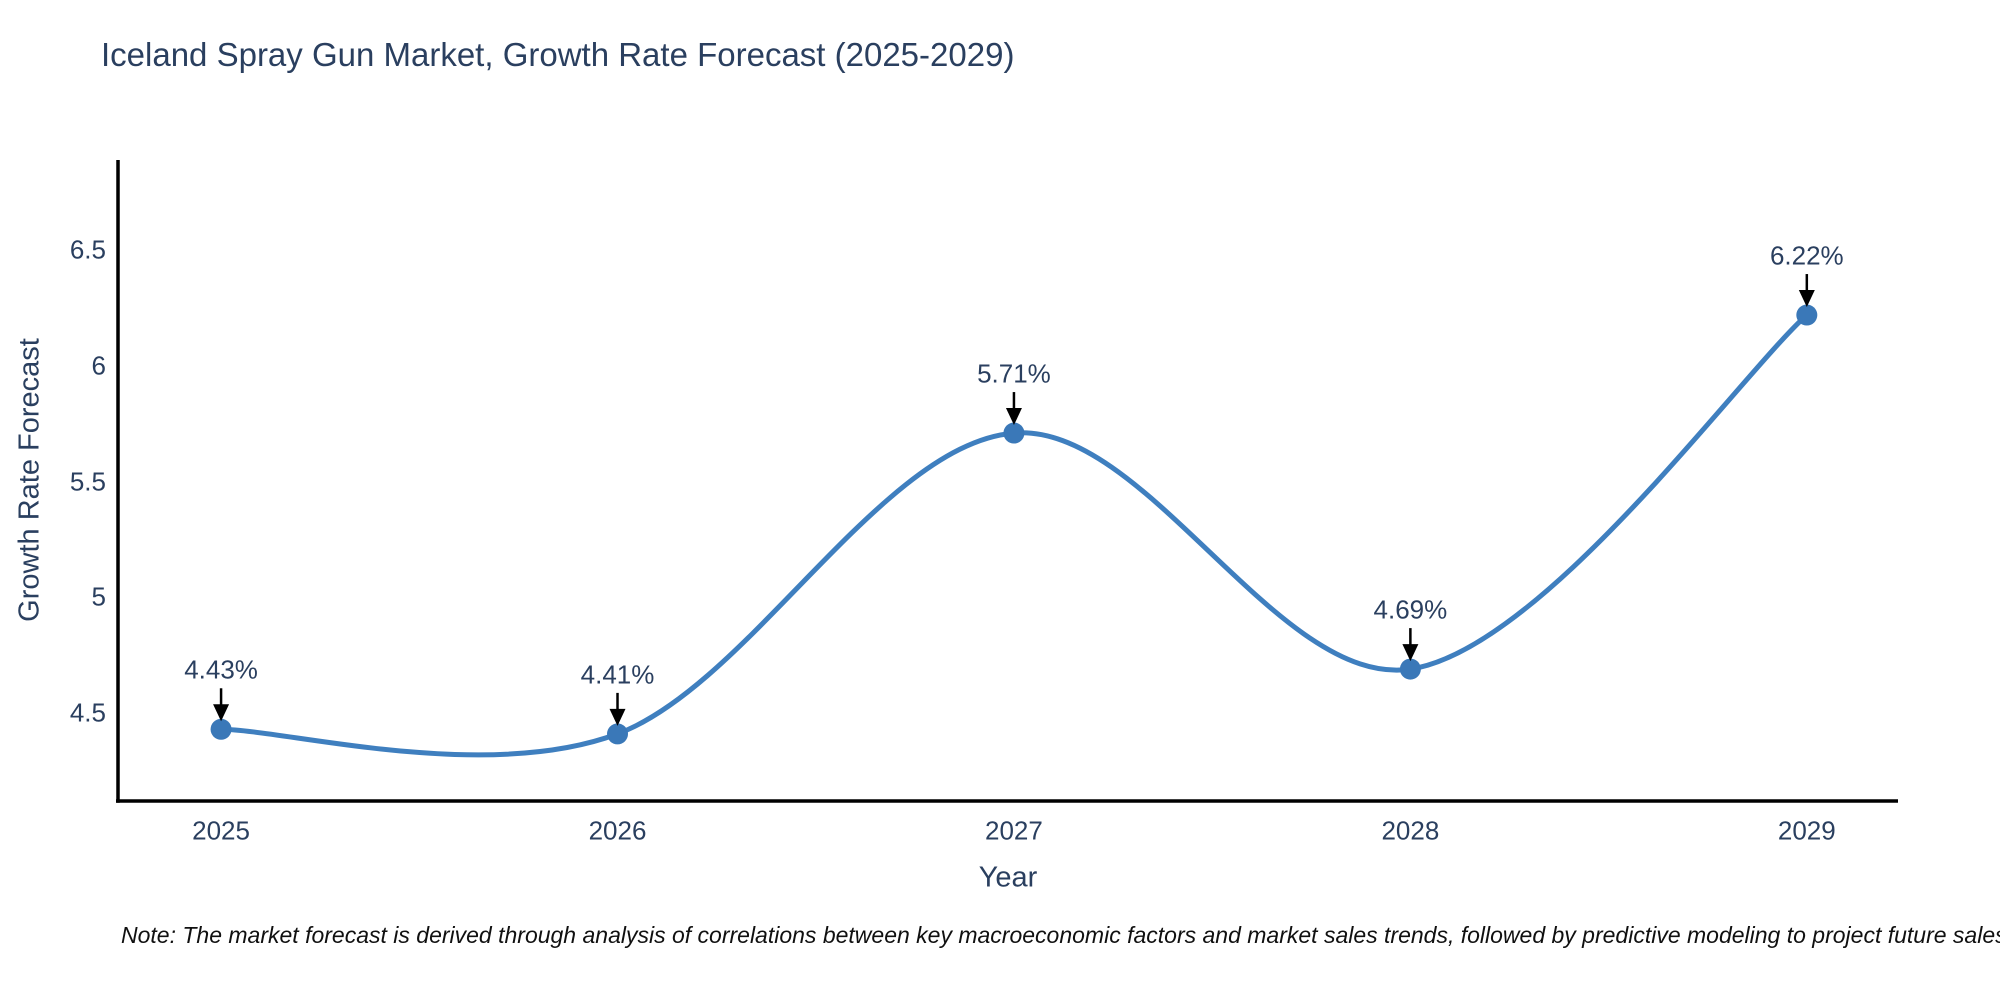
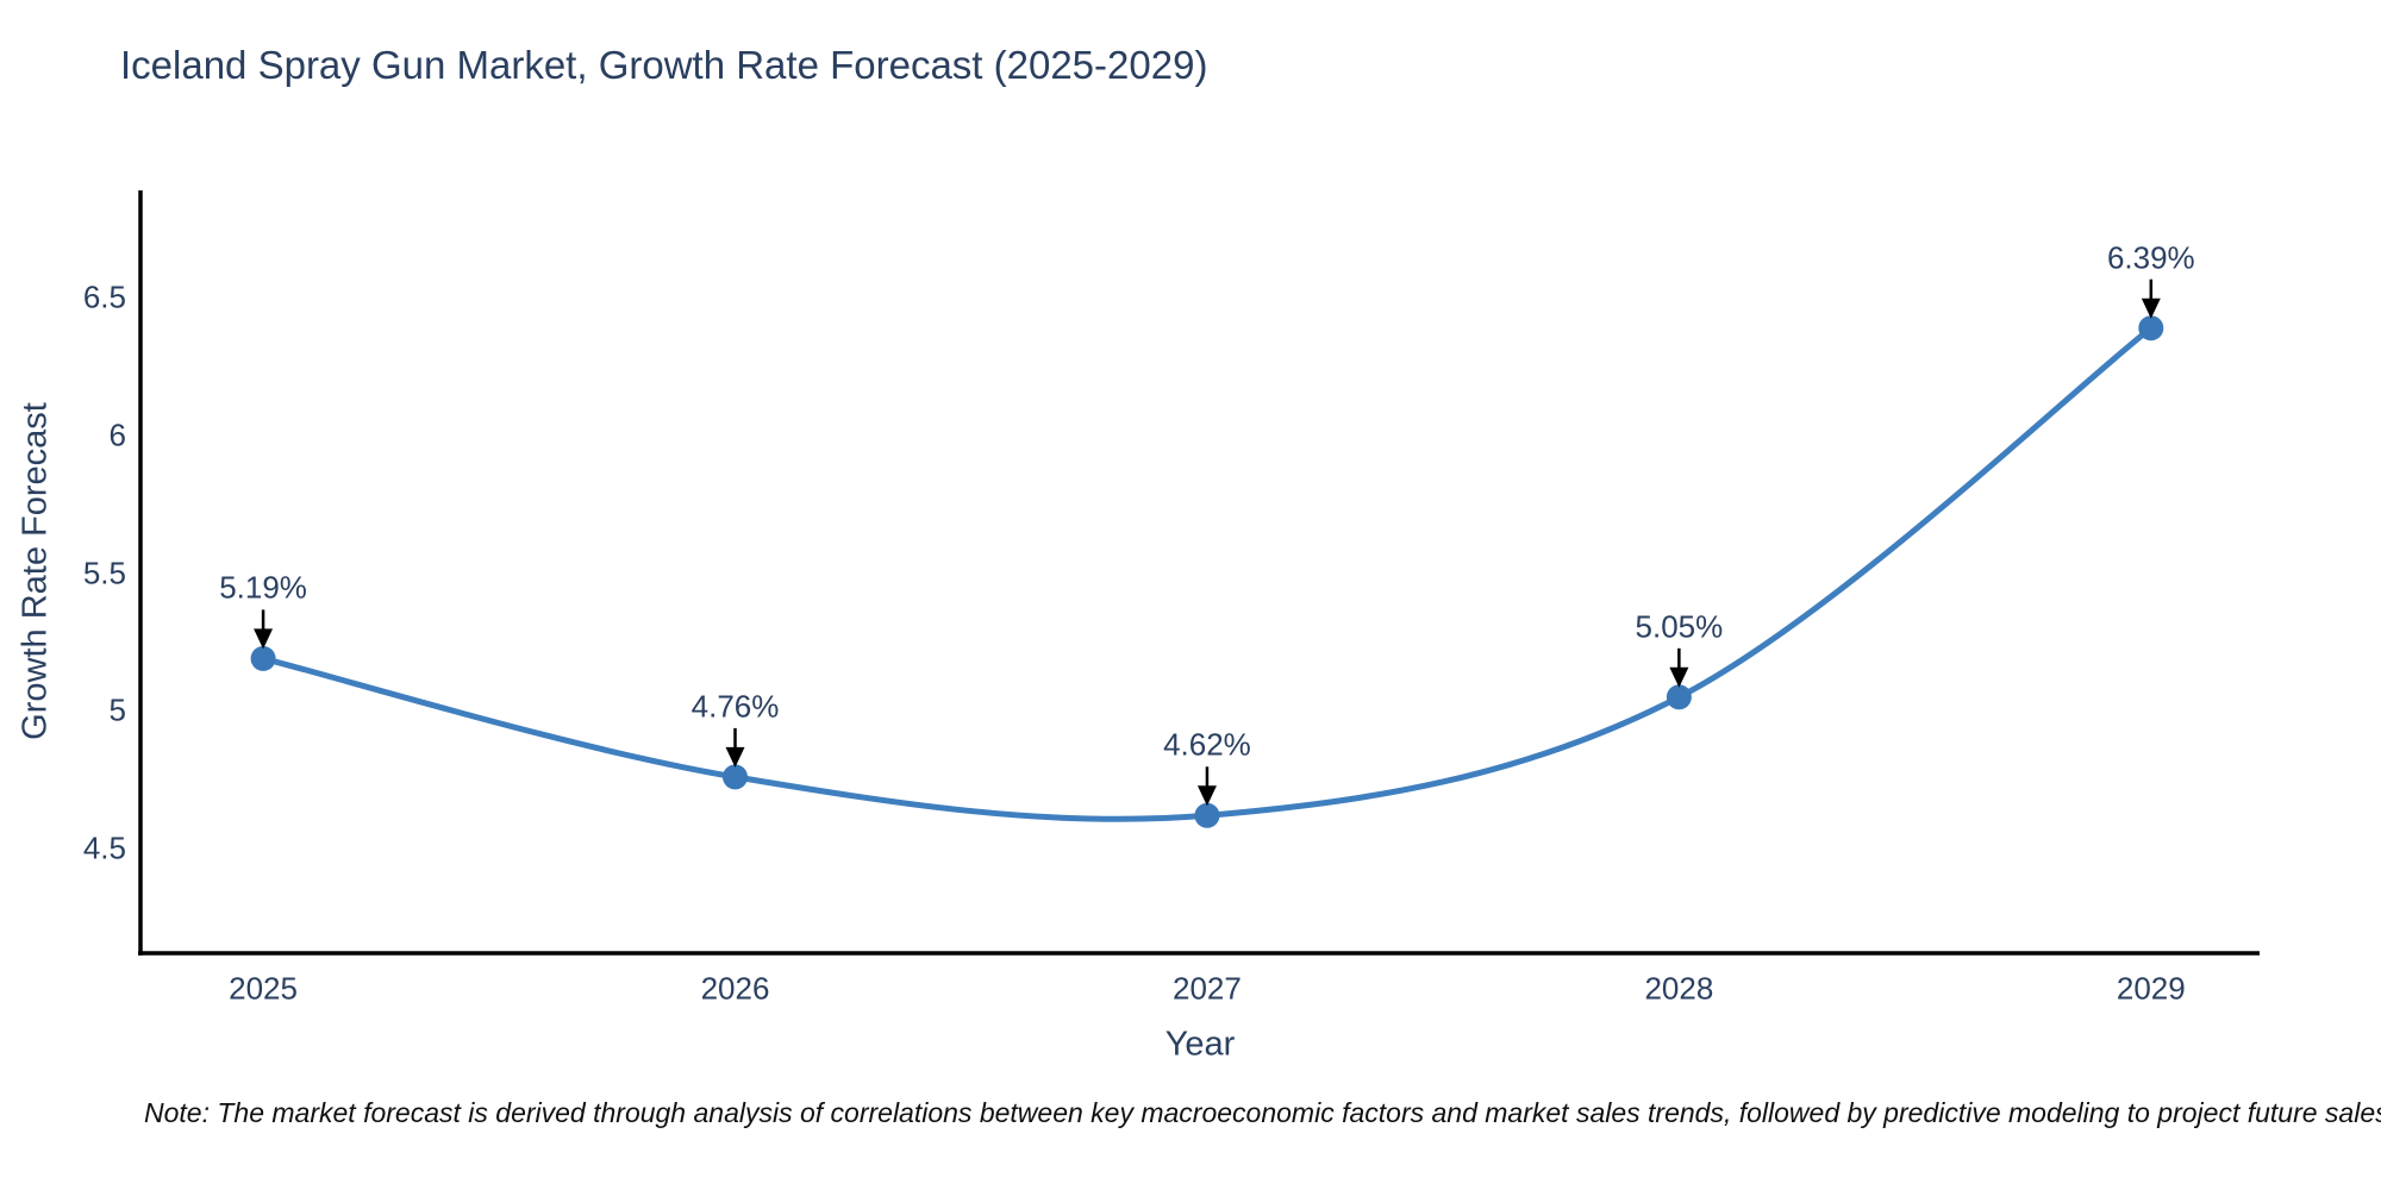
2025: 4.43% -> 5.19%
2026: 4.41% -> 4.76%
2027: 5.71% -> 4.62%
2028: 4.69% -> 5.05%
2029: 6.22% -> 6.39%
